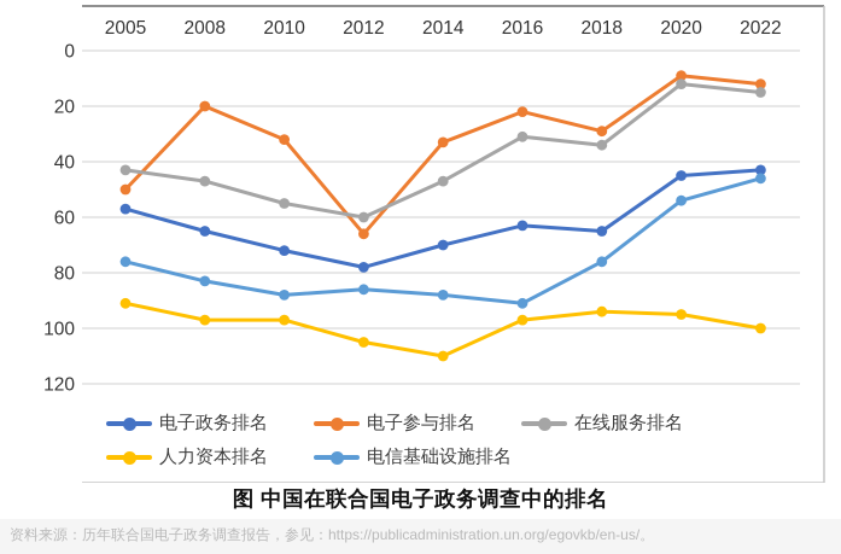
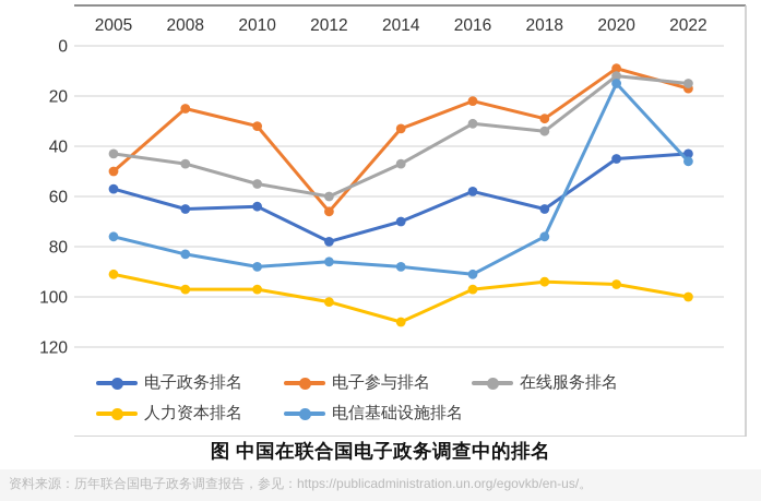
电子参与排名/2008: 20 -> 25
电子政务排名/2010: 72 -> 64
人力资本排名/2012: 105 -> 102
电子政务排名/2016: 63 -> 58
电信基础设施排名/2020: 54 -> 15
电子参与排名/2022: 12 -> 17
